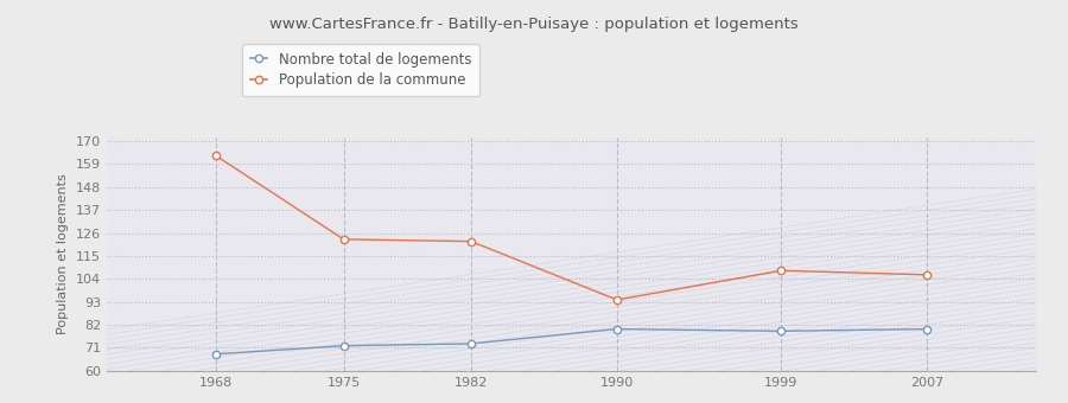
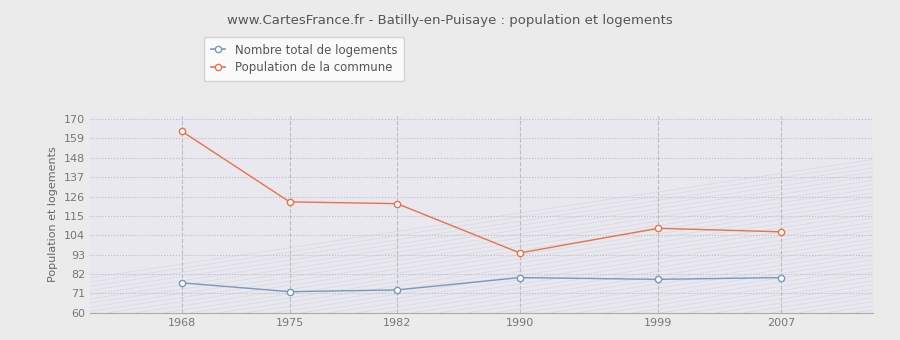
Nombre total de logements/1968: 68 -> 77
